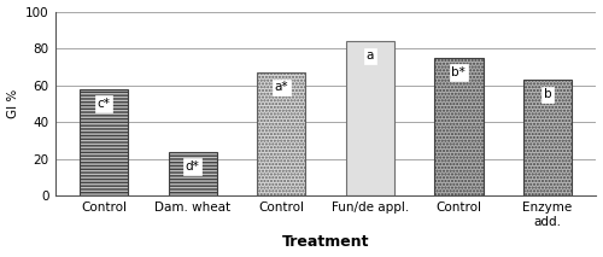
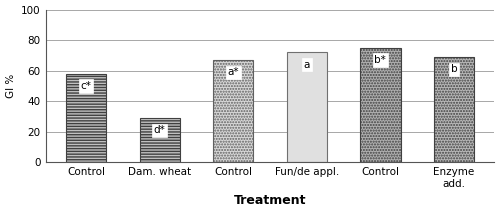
Dam. wheat: 24 -> 29
Fun/de appl.: 84 -> 72
Enzyme add.: 63 -> 69
